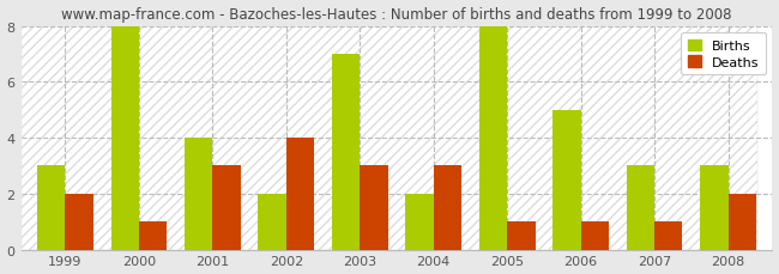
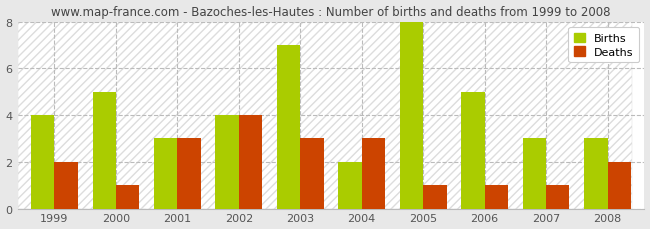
Births/1999: 3 -> 4
Births/2000: 8 -> 5
Births/2001: 4 -> 3
Births/2002: 2 -> 4
